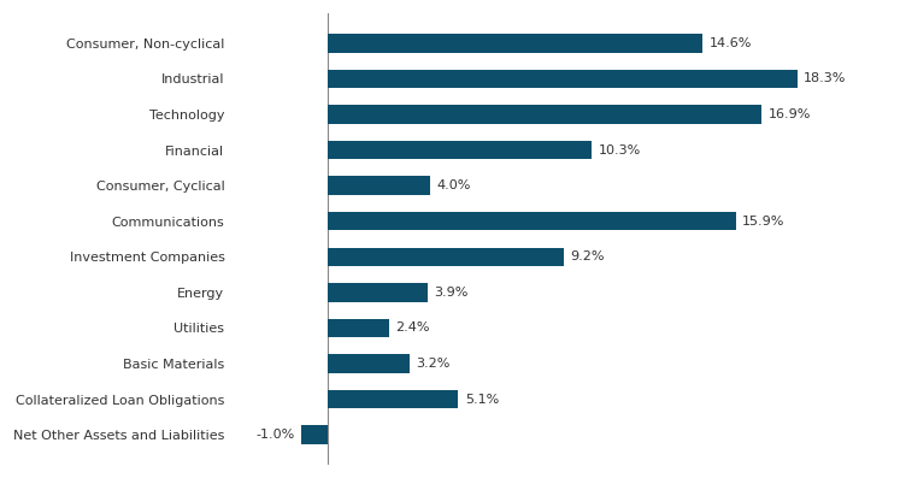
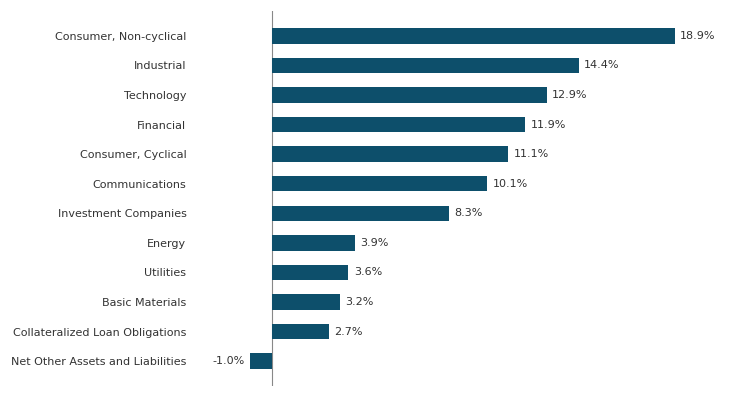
Consumer, Non-cyclical: 14.6% -> 18.9%
Industrial: 18.3% -> 14.4%
Technology: 16.9% -> 12.9%
Financial: 10.3% -> 11.9%
Consumer, Cyclical: 4.0% -> 11.1%
Communications: 15.9% -> 10.1%
Investment Companies: 9.2% -> 8.3%
Utilities: 2.4% -> 3.6%
Collateralized Loan Obligations: 5.1% -> 2.7%
